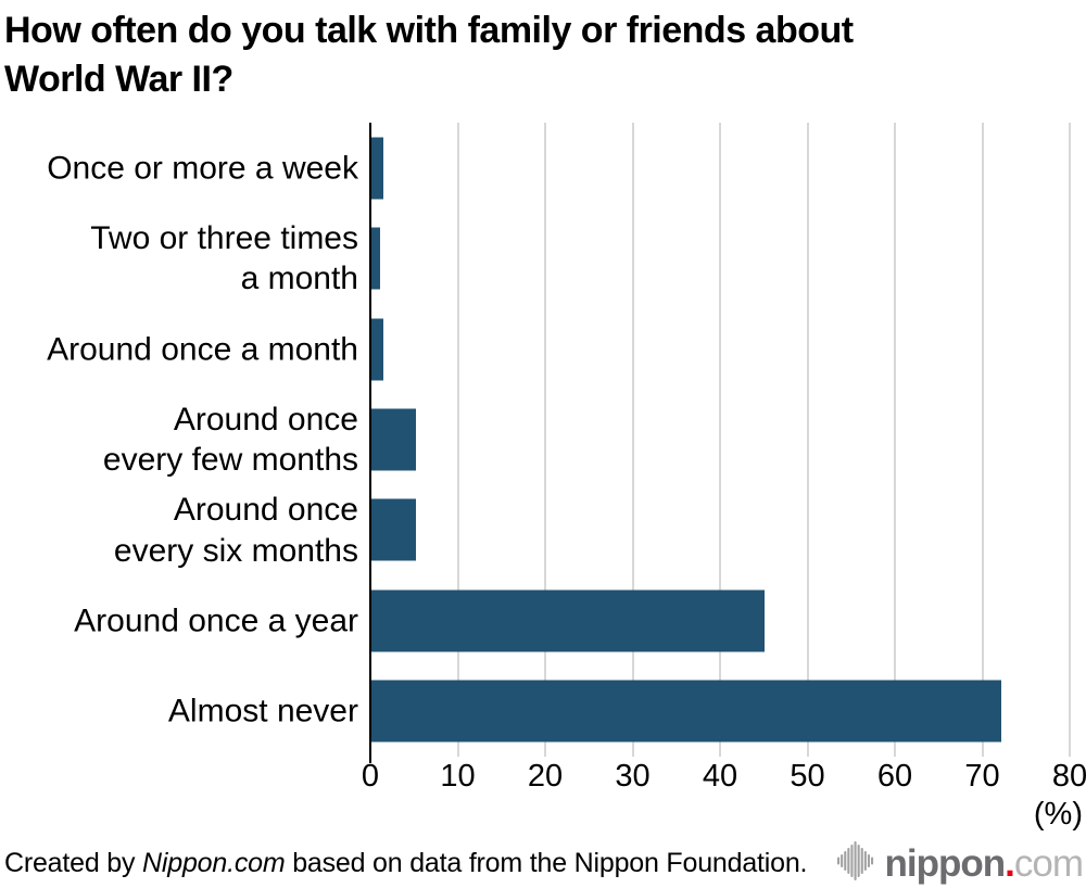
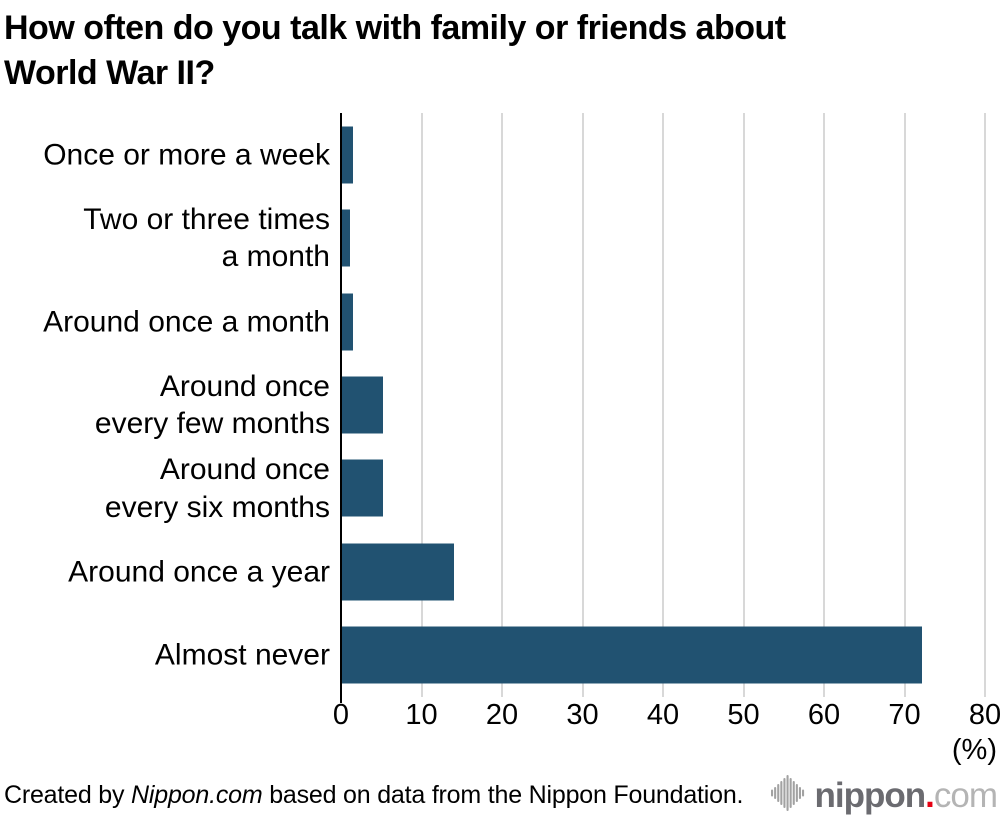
Around once a year: 45 -> 14
